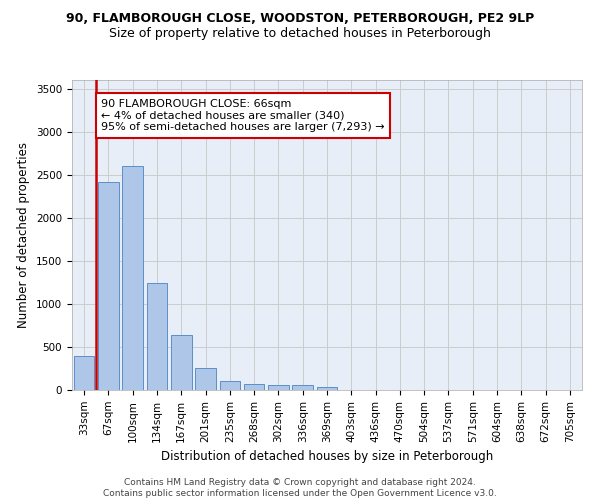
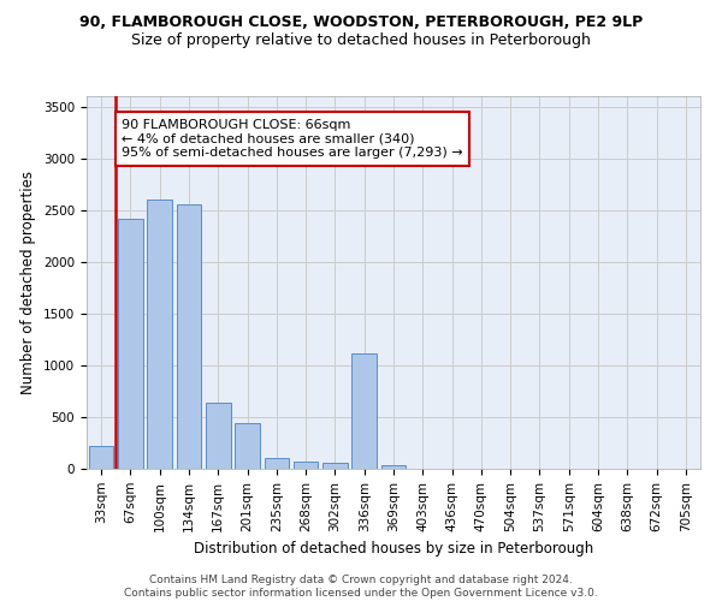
33sqm: 390 -> 220
134sqm: 1240 -> 2560
201sqm: 260 -> 440
336sqm: 60 -> 1120
